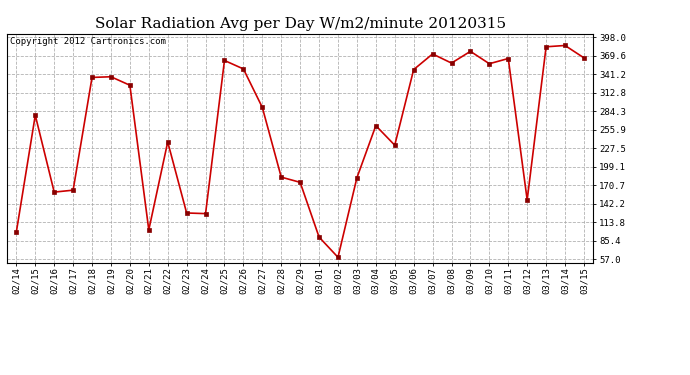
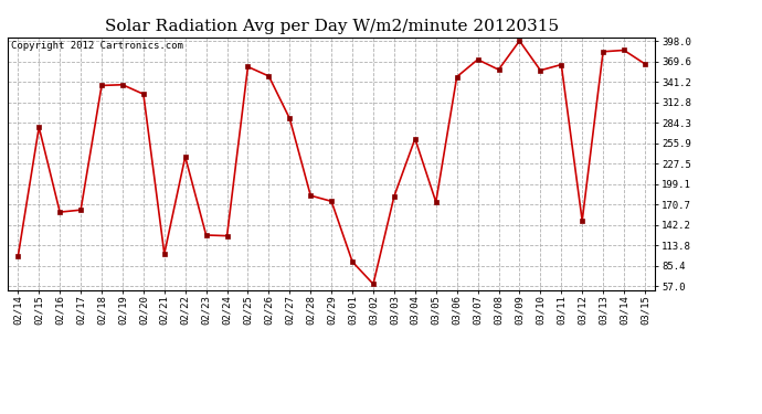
03/05: 232 -> 174
03/09: 376 -> 398
